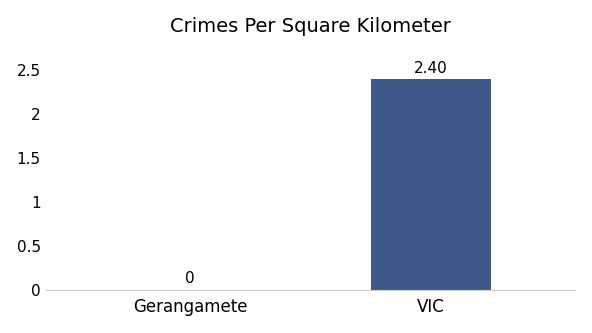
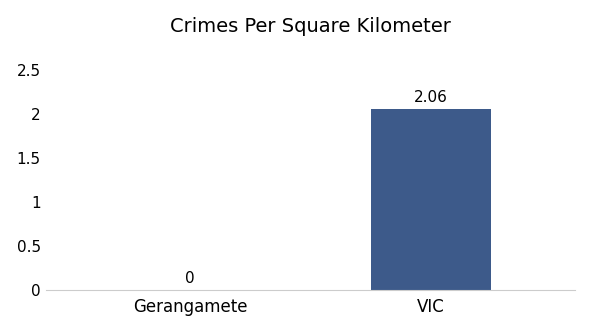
VIC: 2.40 -> 2.06
